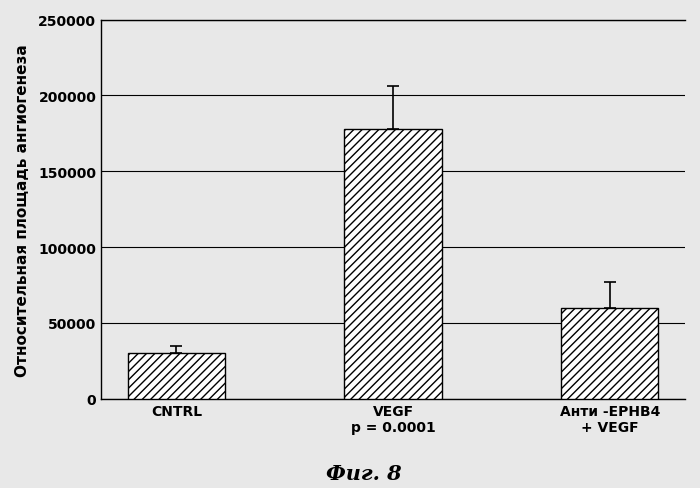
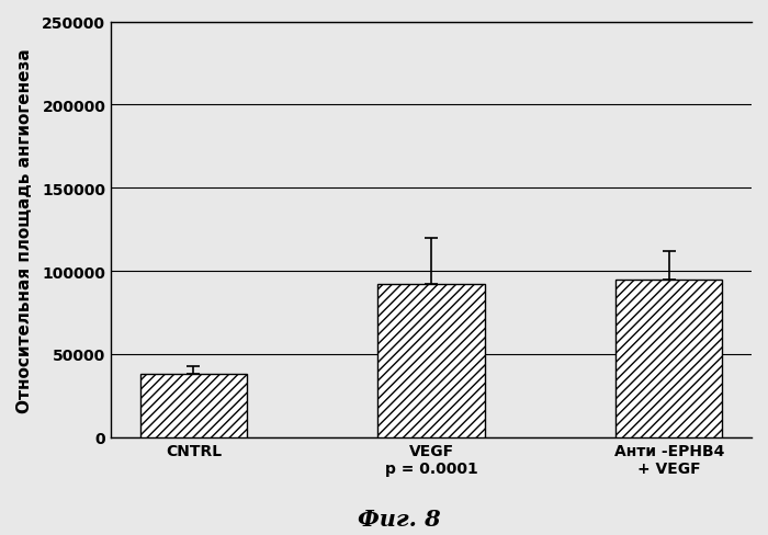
CNTRL: 30000 -> 38000
VEGF p = 0.0001: 178000 -> 92000
Анти -EPHB4 + VEGF: 60000 -> 95000
